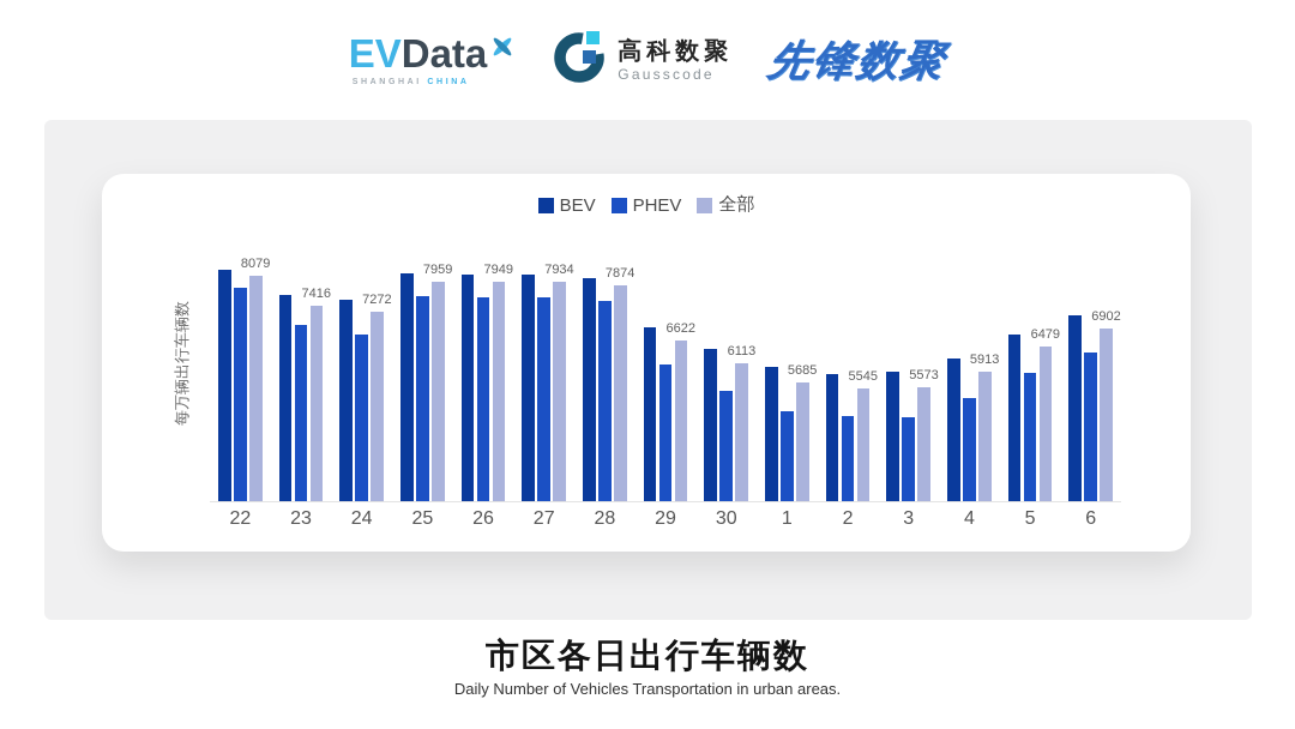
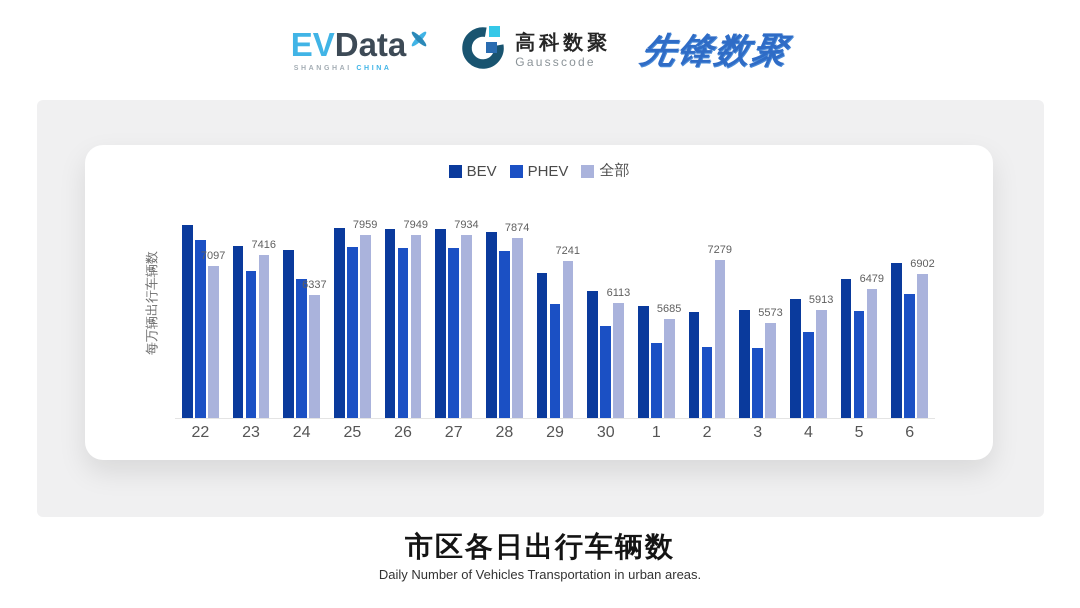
全部/22: 8079 -> 7097
全部/24: 7272 -> 6337
全部/29: 6622 -> 7241
全部/2: 5545 -> 7279
